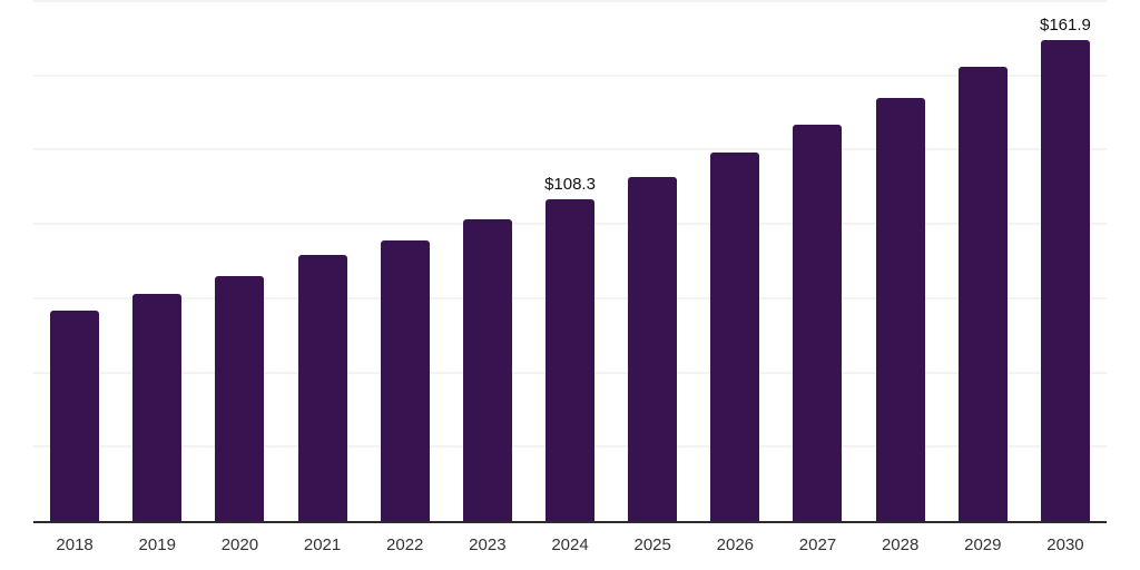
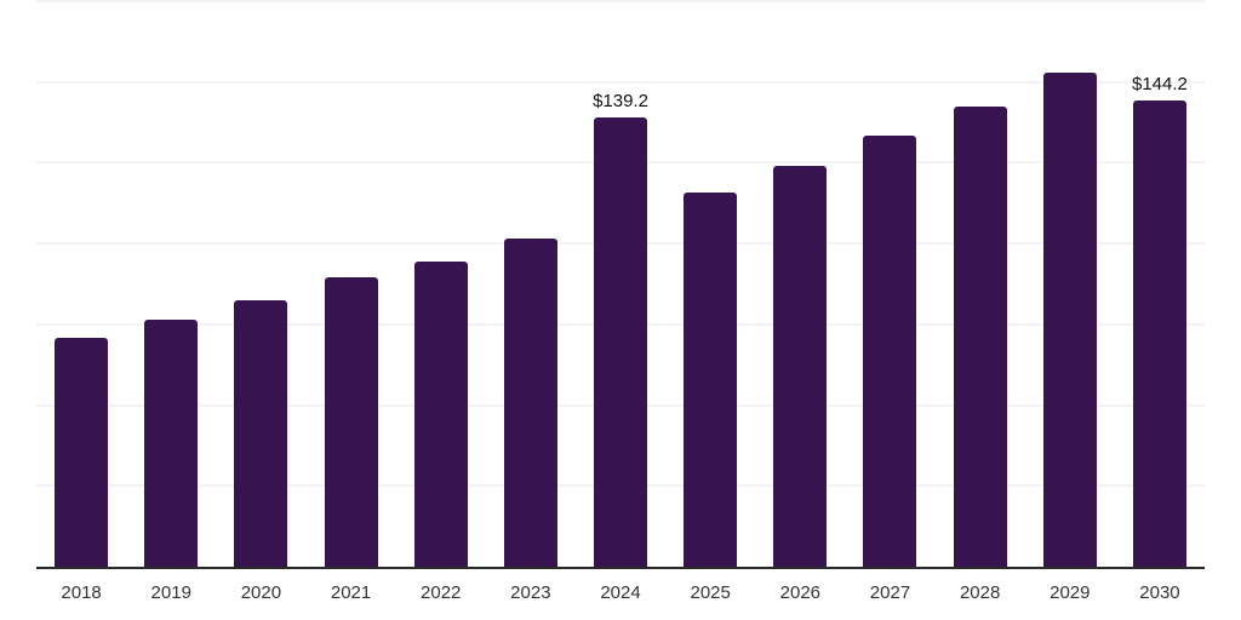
2024: $108.3 -> $139.2
2030: $161.9 -> $144.2
